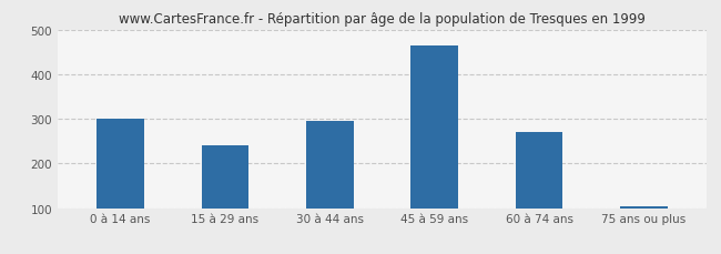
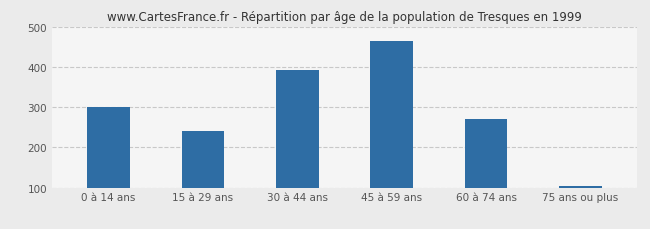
30 à 44 ans: 295 -> 392
